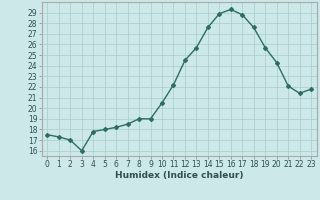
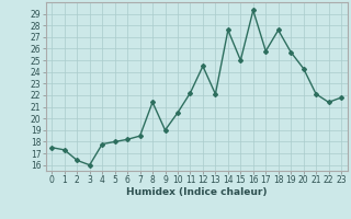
2: 17.0 -> 16.4
8: 19.0 -> 21.4
13: 25.7 -> 22.1
15: 28.9 -> 25.0
17: 28.8 -> 25.8
